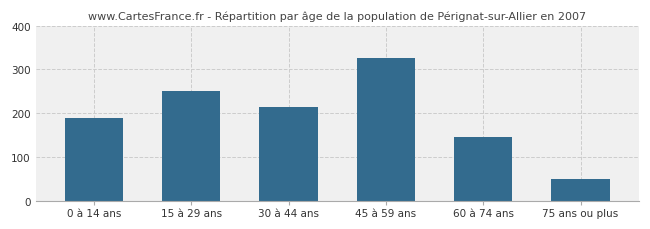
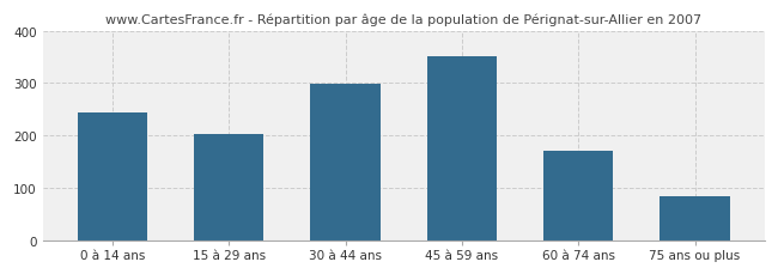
0 à 14 ans: 190 -> 243
15 à 29 ans: 250 -> 202
30 à 44 ans: 215 -> 298
45 à 59 ans: 325 -> 352
60 à 74 ans: 145 -> 170
75 ans ou plus: 50 -> 85
